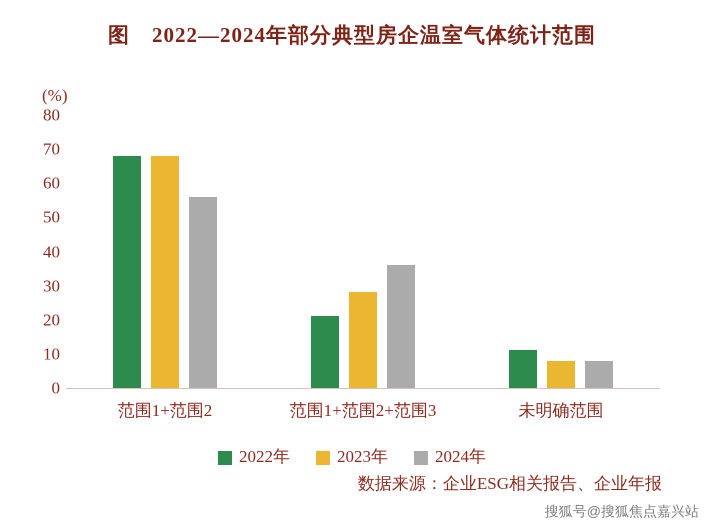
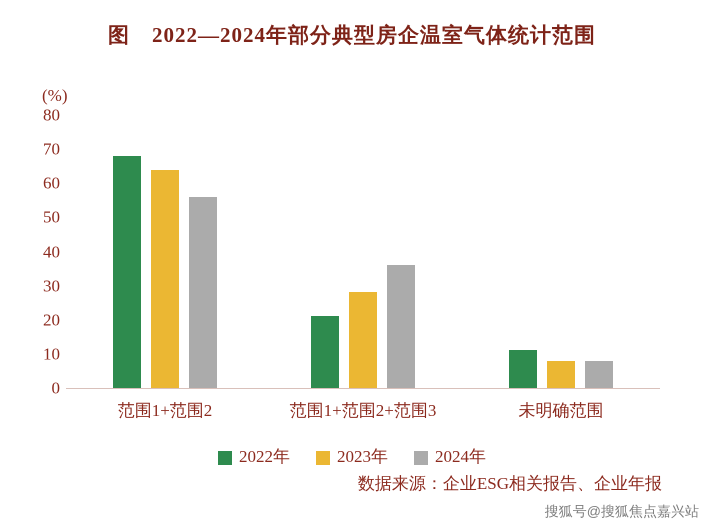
2023年/范围1+范围2: 68 -> 64
